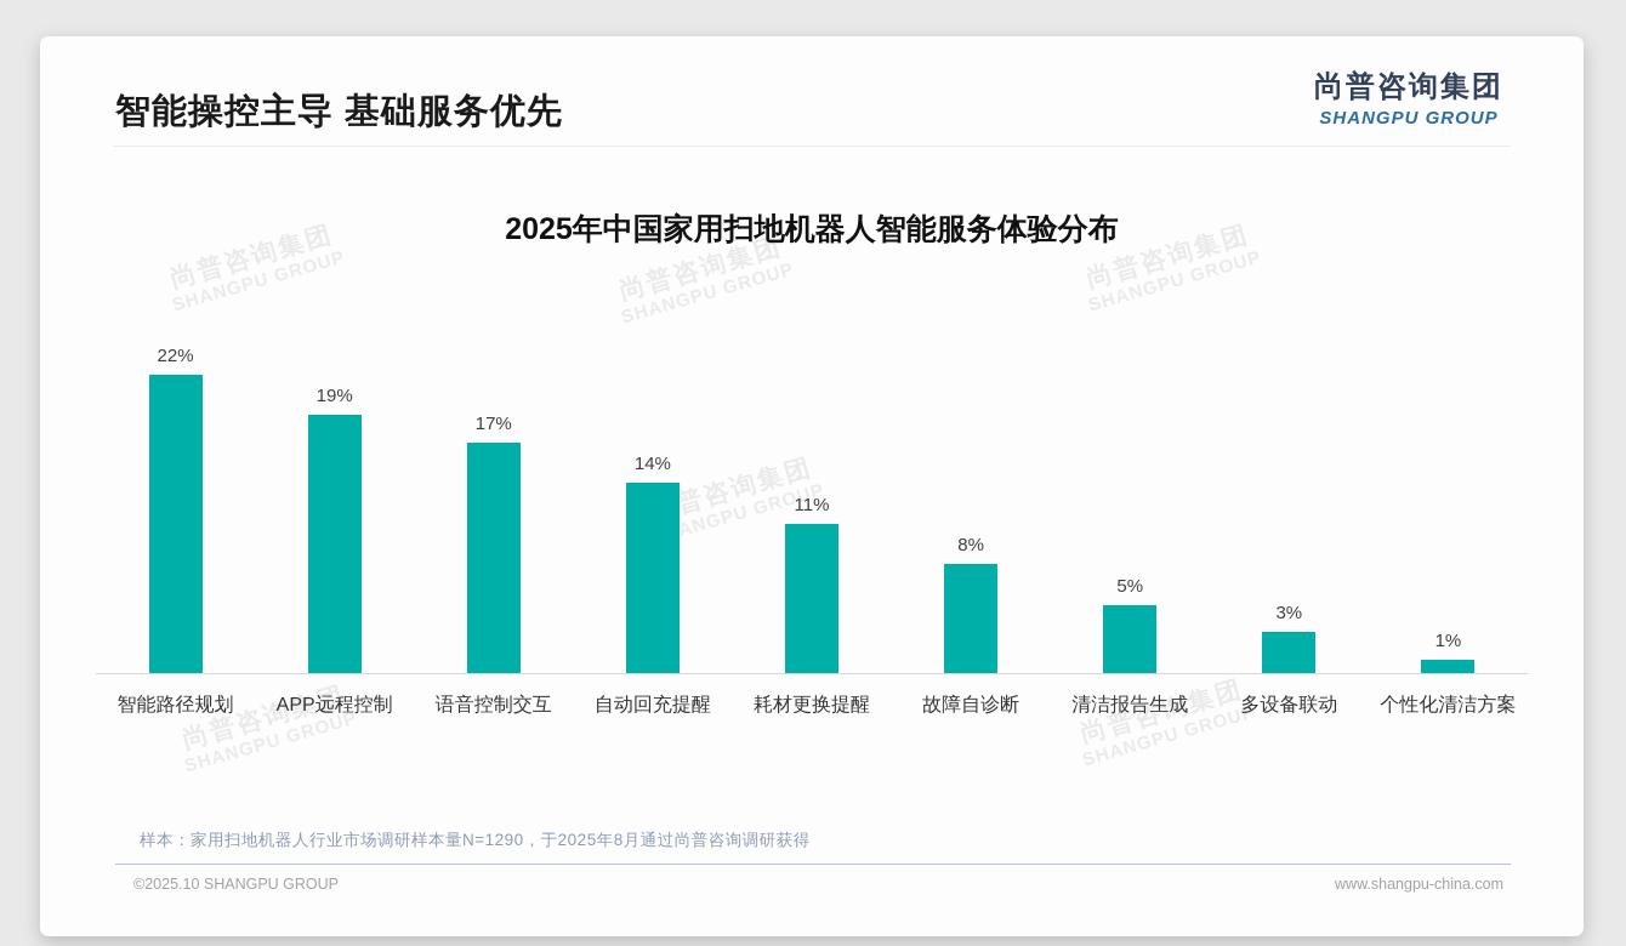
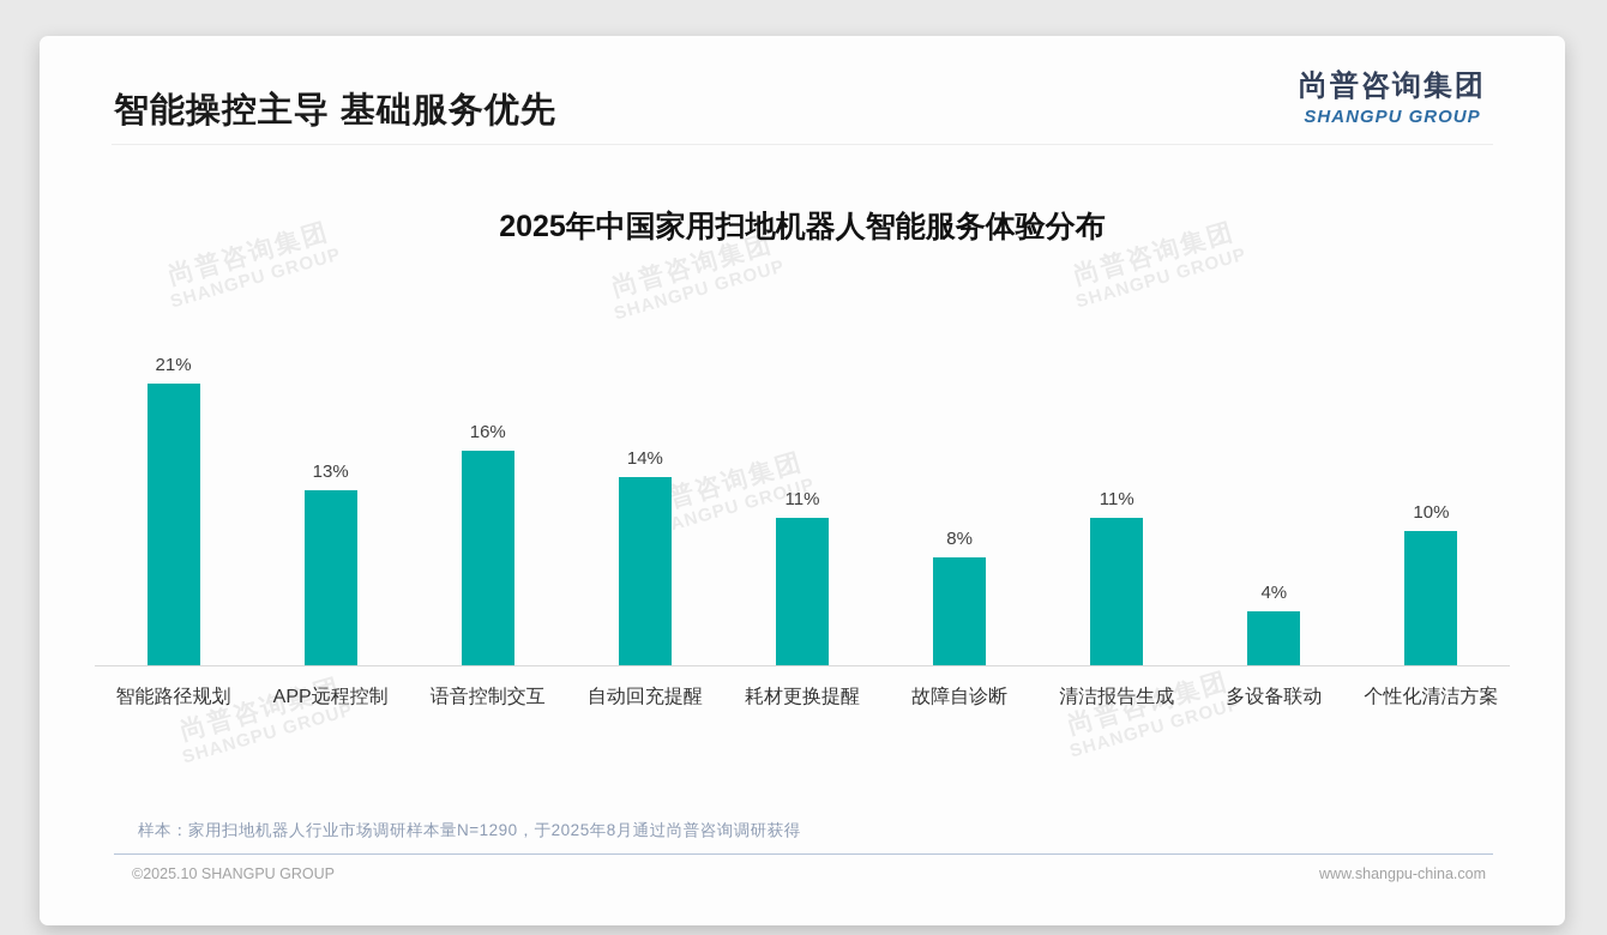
智能路径规划: 22% -> 21%
APP远程控制: 19% -> 13%
语音控制交互: 17% -> 16%
清洁报告生成: 5% -> 11%
多设备联动: 3% -> 4%
个性化清洁方案: 1% -> 10%
